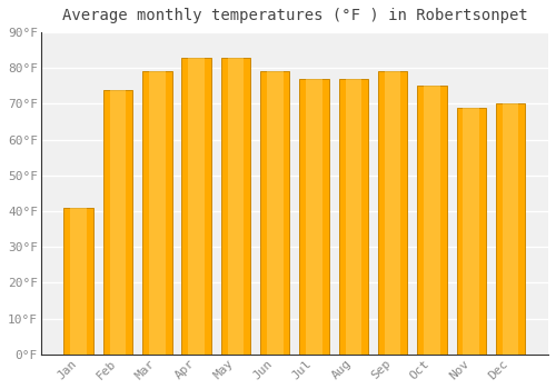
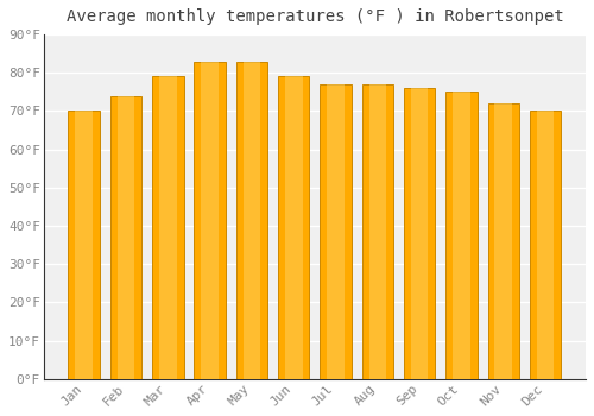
Jan: 41°F -> 70°F
Sep: 79°F -> 76°F
Nov: 69°F -> 72°F
